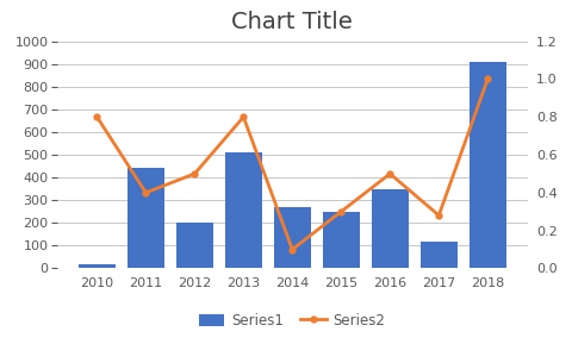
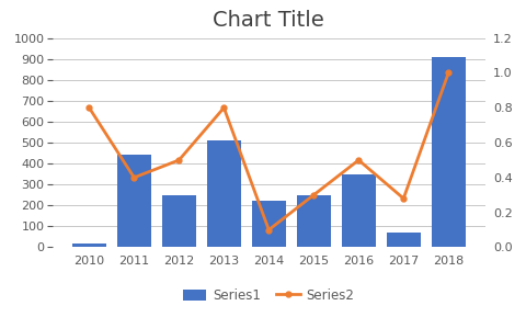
Series1/2012: 200 -> 250
Series1/2014: 270 -> 220
Series1/2017: 120 -> 70
